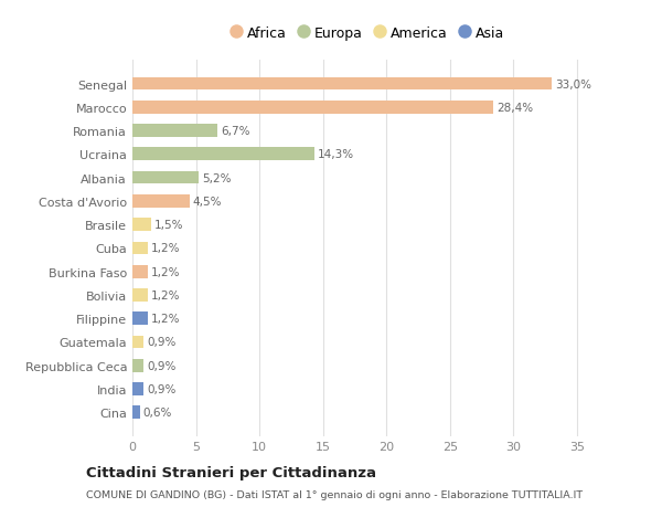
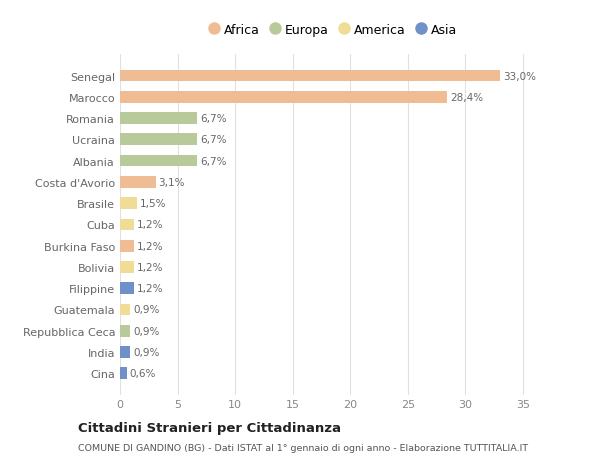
Ucraina: 14,3% -> 6,7%
Albania: 5,2% -> 6,7%
Costa d'Avorio: 4,5% -> 3,1%
